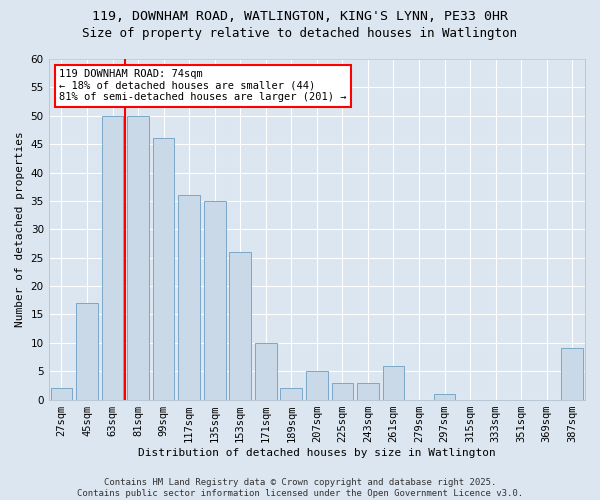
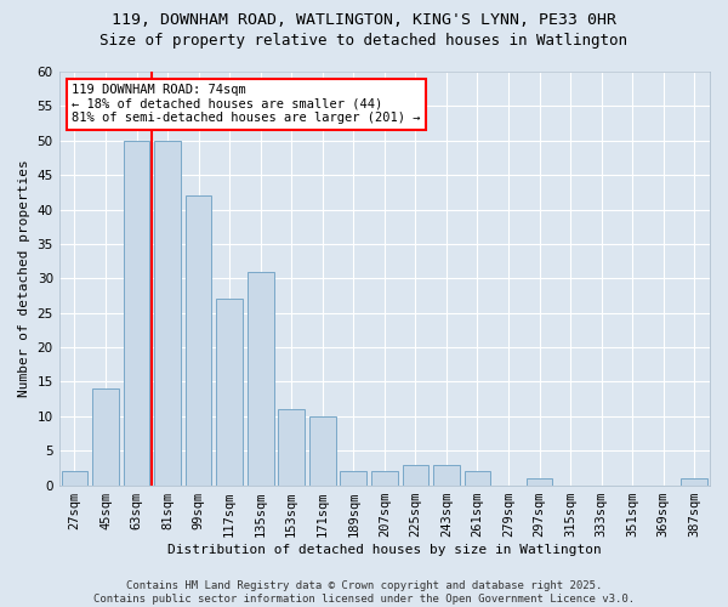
45sqm: 17 -> 14
99sqm: 46 -> 42
117sqm: 36 -> 27
135sqm: 35 -> 31
153sqm: 26 -> 11
207sqm: 5 -> 2
261sqm: 6 -> 2
387sqm: 9 -> 1
